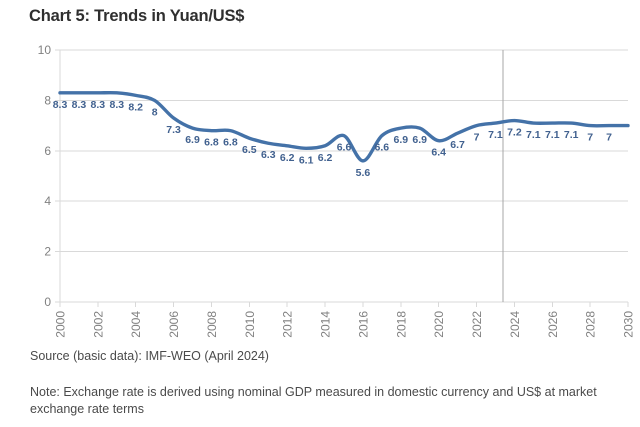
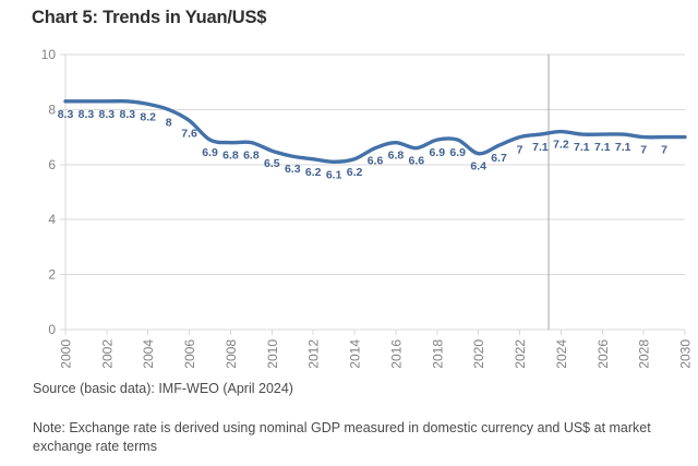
2006: 7.3 -> 7.6
2016: 5.6 -> 6.8
